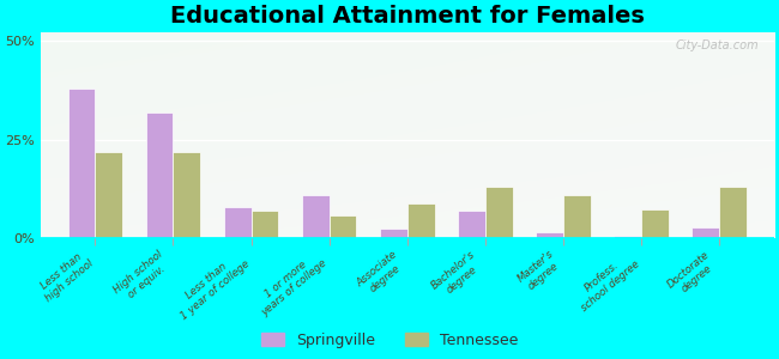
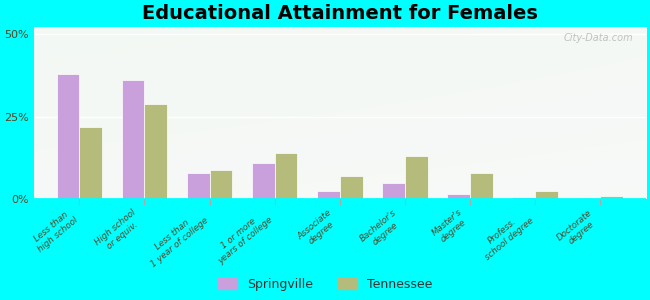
Springville/High school or equiv.: 32.0% -> 36.0%
Tennessee/High school or equiv.: 22.0% -> 29.0%
Tennessee/Less than 1 year of college: 7.0% -> 9.0%
Tennessee/1 or more years of college: 6.0% -> 14.0%
Tennessee/Associate degree: 9.0% -> 7.0%
Springville/Bachelor's degree: 7.0% -> 5.0%
Tennessee/Master's degree: 11.0% -> 8.0%
Tennessee/Profess. school degree: 7.5% -> 2.5%
Springville/Doctorate degree: 3.0% -> 0.3%
Tennessee/Doctorate degree: 13.0% -> 1.0%
